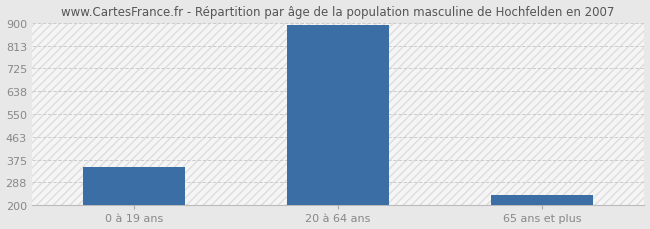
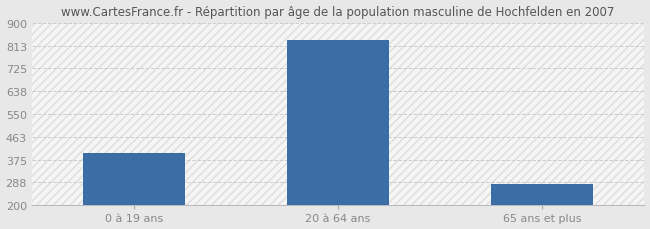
0 à 19 ans: 347 -> 400
20 à 64 ans: 893 -> 835
65 ans et plus: 240 -> 280
